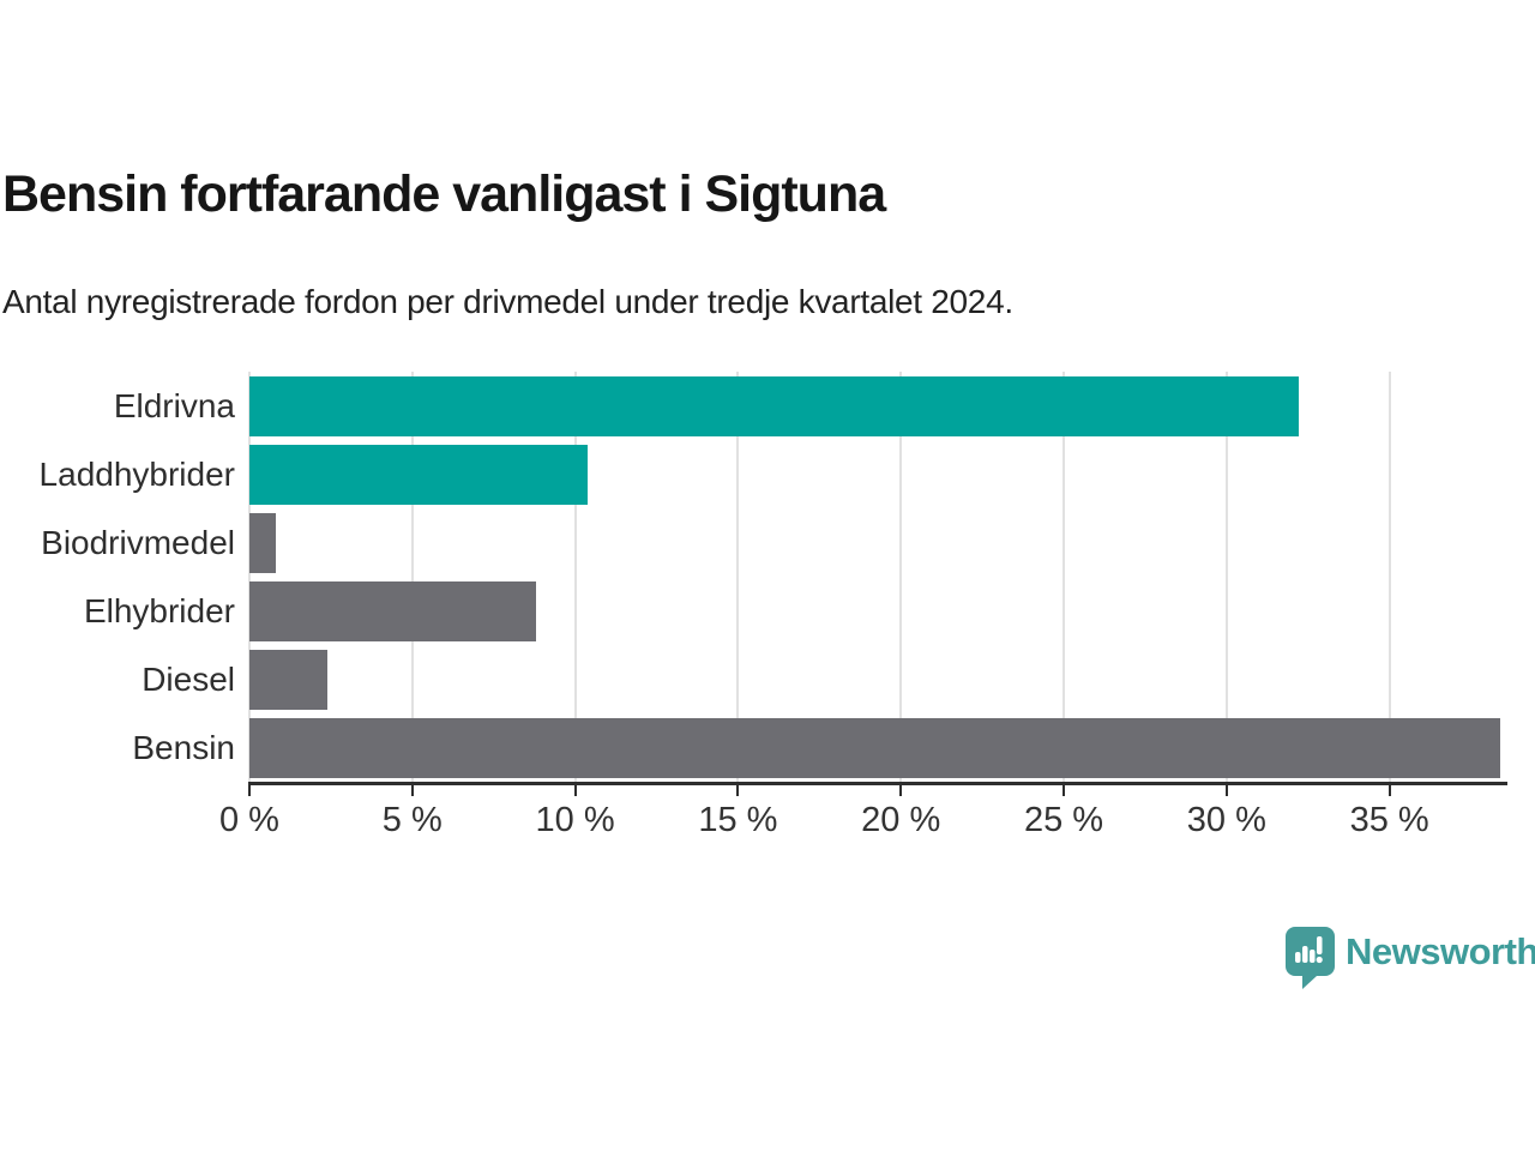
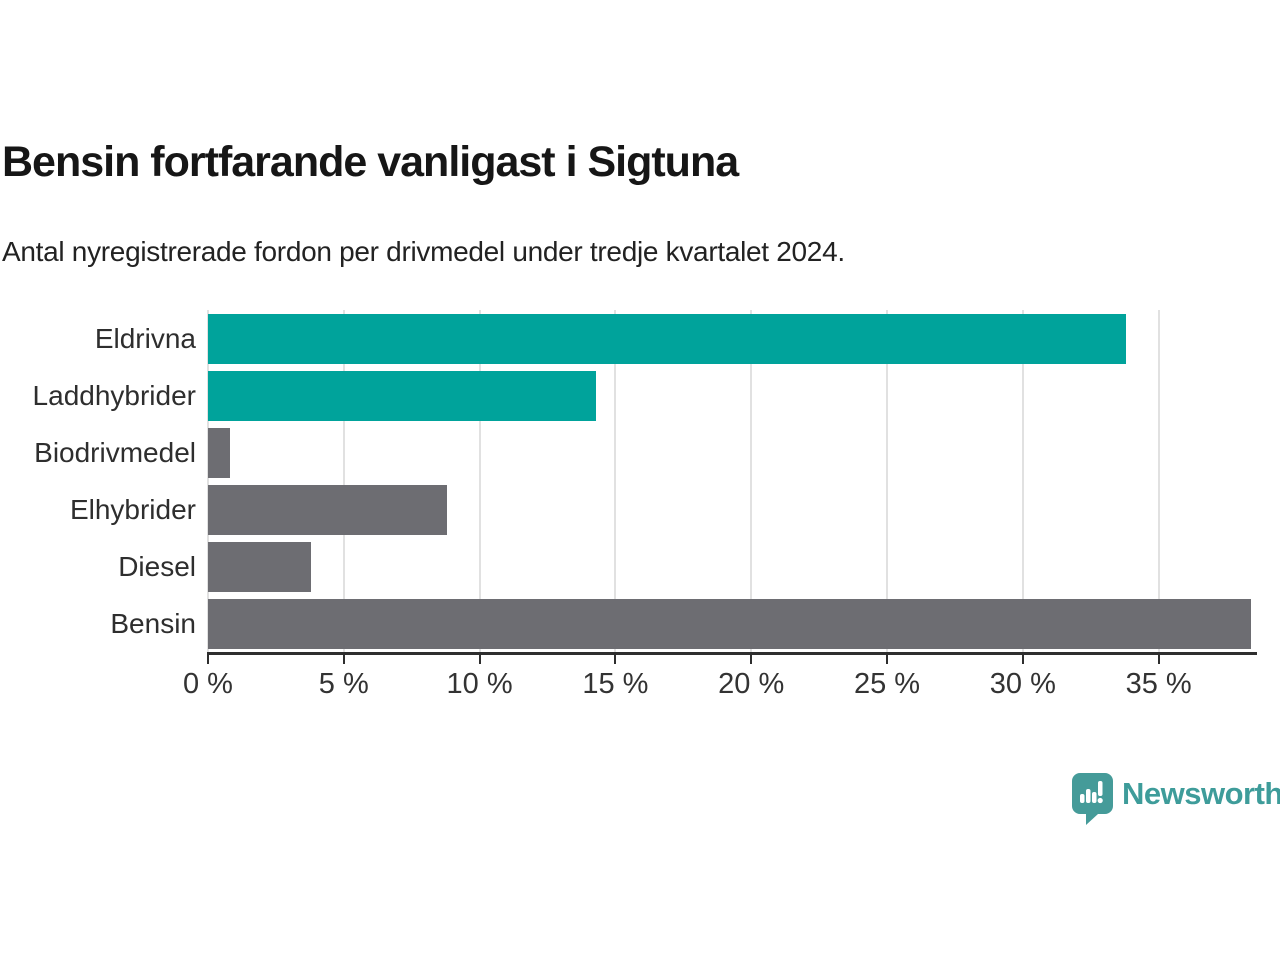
Eldrivna: 32.2% -> 33.8%
Laddhybrider: 10.4% -> 14.3%
Diesel: 2.4% -> 3.8%
